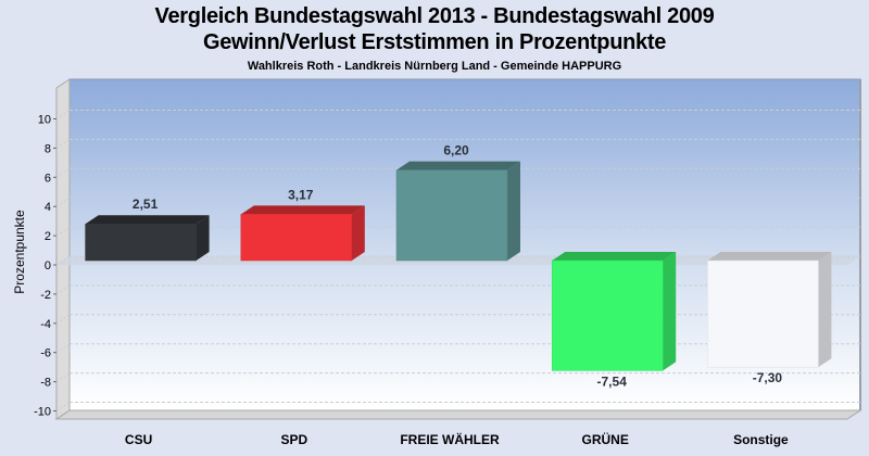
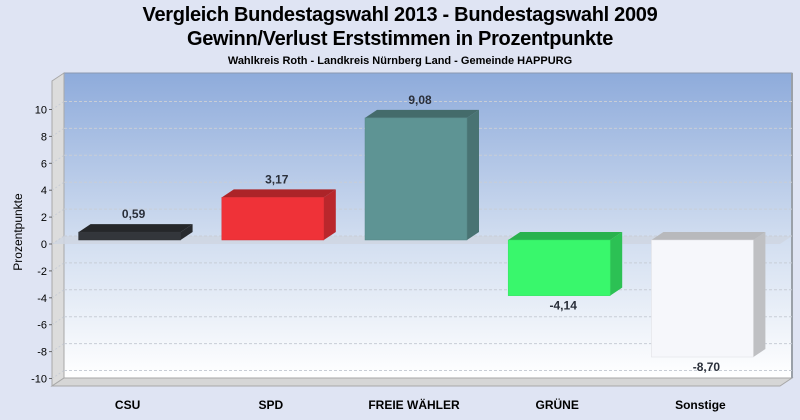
CSU: 2,51 -> 0,59
FREIE WÄHLER: 6,20 -> 9,08
GRÜNE: -7,54 -> -4,14
Sonstige: -7,30 -> -8,70
